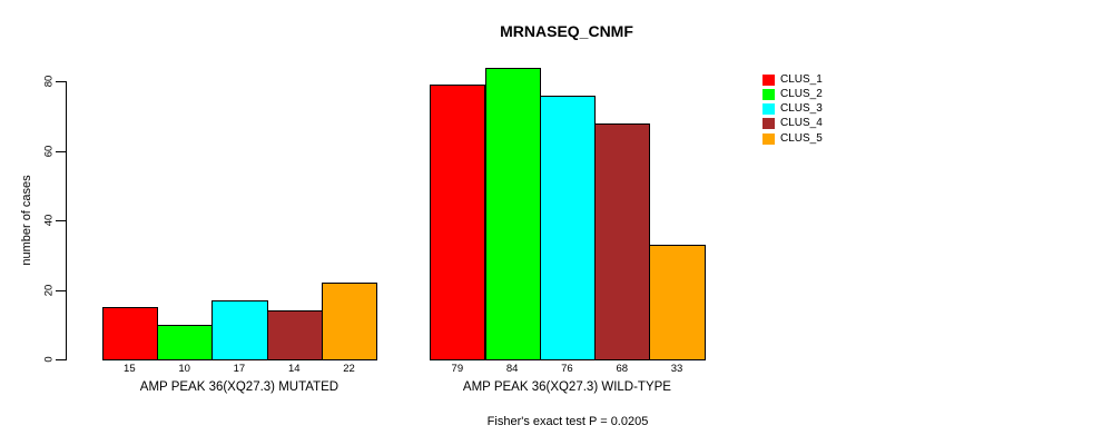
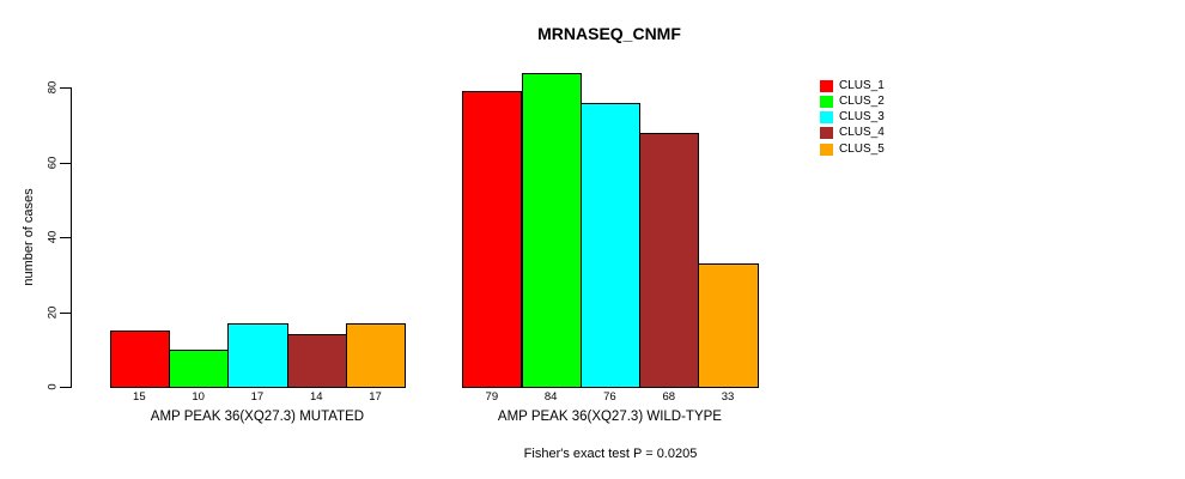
CLUS_5/AMP PEAK 36(XQ27.3) MUTATED: 22 -> 17
